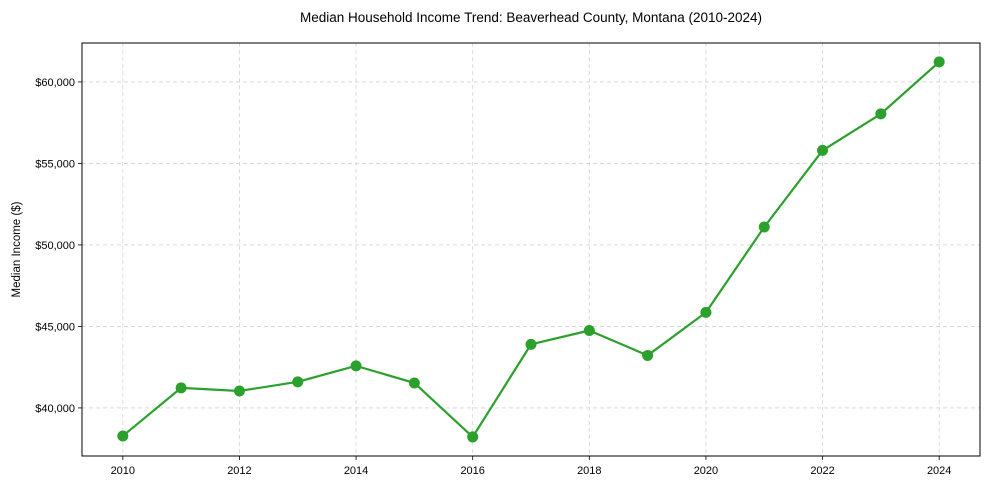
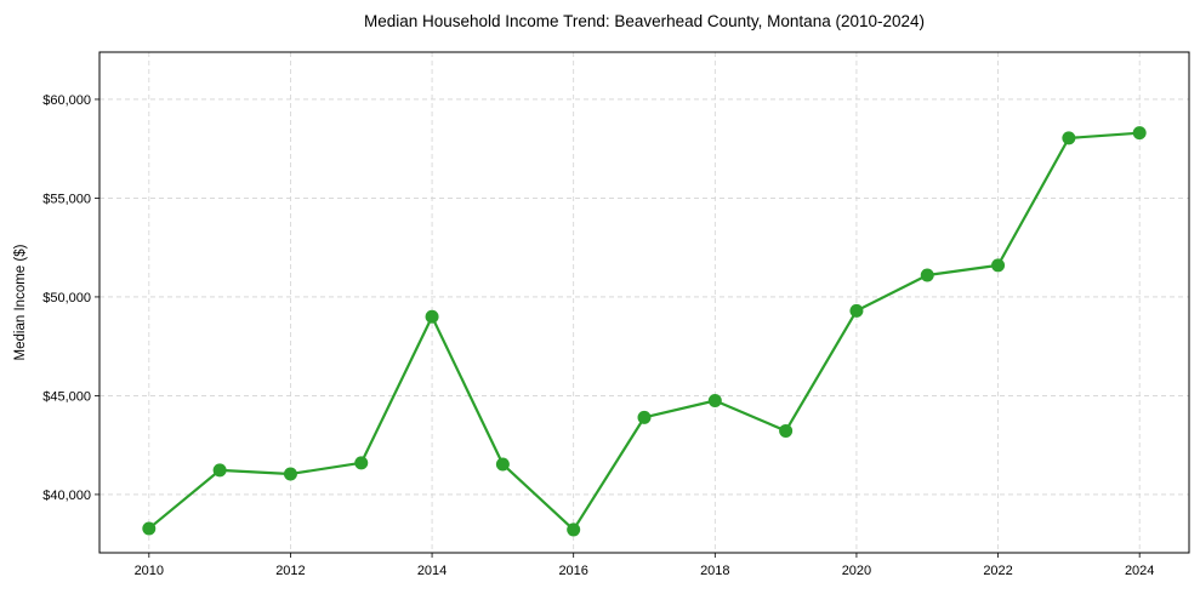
2014: $42600 -> $49000
2020: $45900 -> $49300
2022: $55800 -> $51600
2024: $61200 -> $58300
